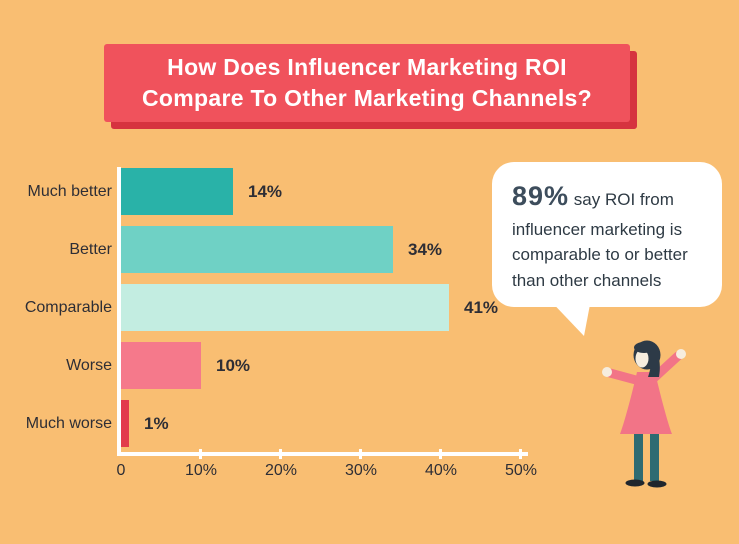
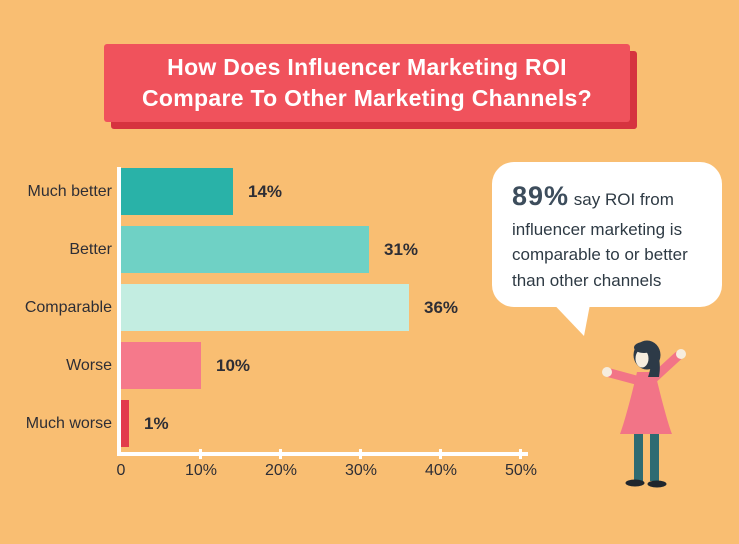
Better: 34% -> 31%
Comparable: 41% -> 36%
